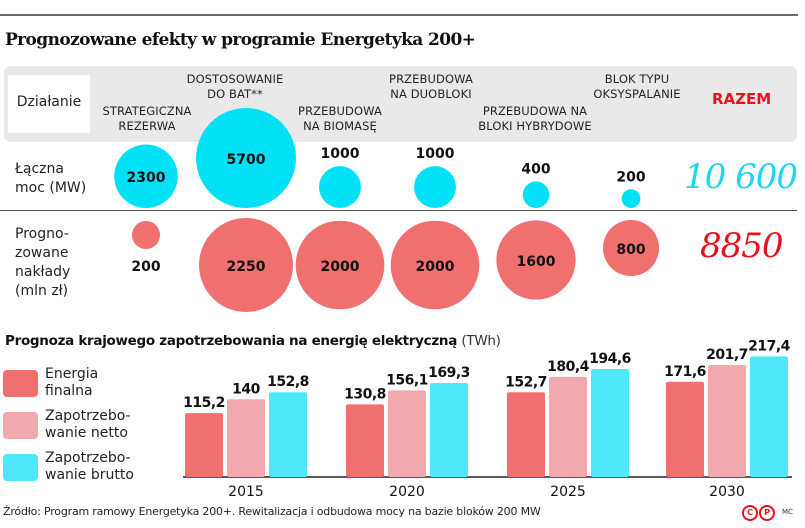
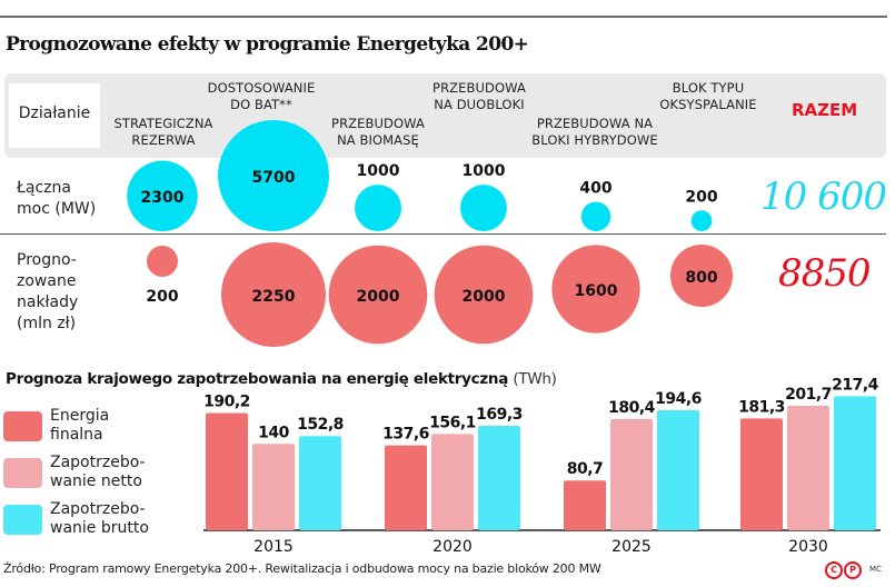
Prognoza krajowego zapotrzebowania na energię elektryczną/Energia finalna/2015: 115,2 -> 190,2
Prognoza krajowego zapotrzebowania na energię elektryczną/Energia finalna/2020: 130,8 -> 137,6
Prognoza krajowego zapotrzebowania na energię elektryczną/Energia finalna/2025: 152,7 -> 80,7
Prognoza krajowego zapotrzebowania na energię elektryczną/Energia finalna/2030: 171,6 -> 181,3
